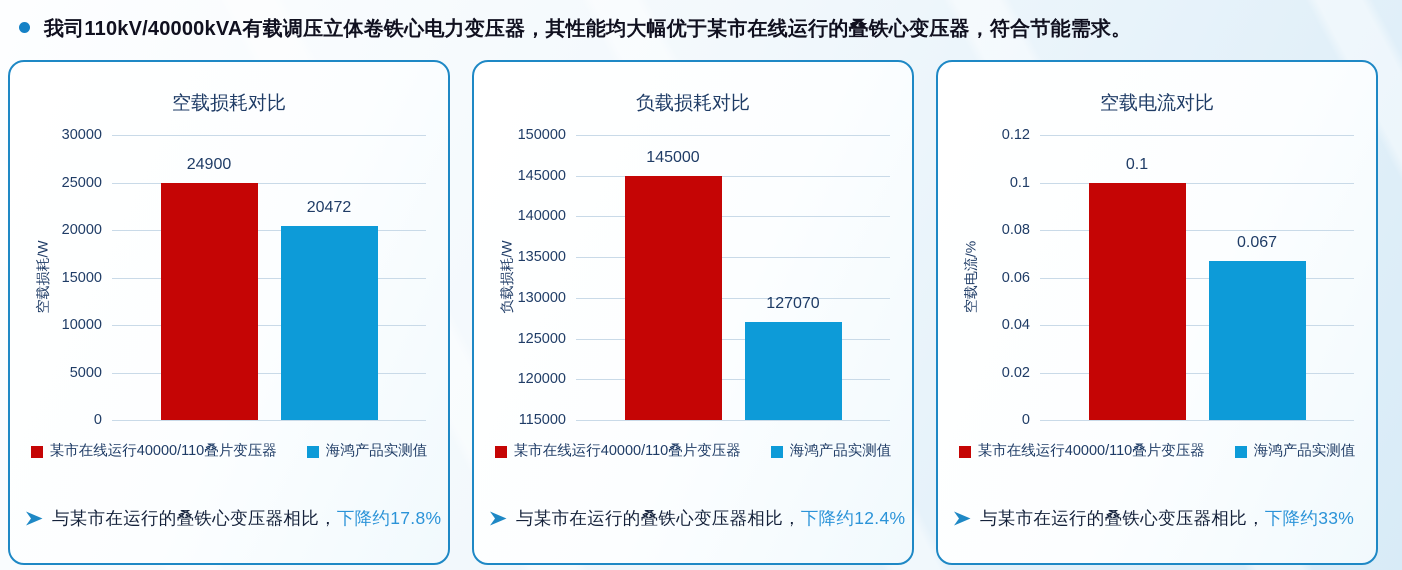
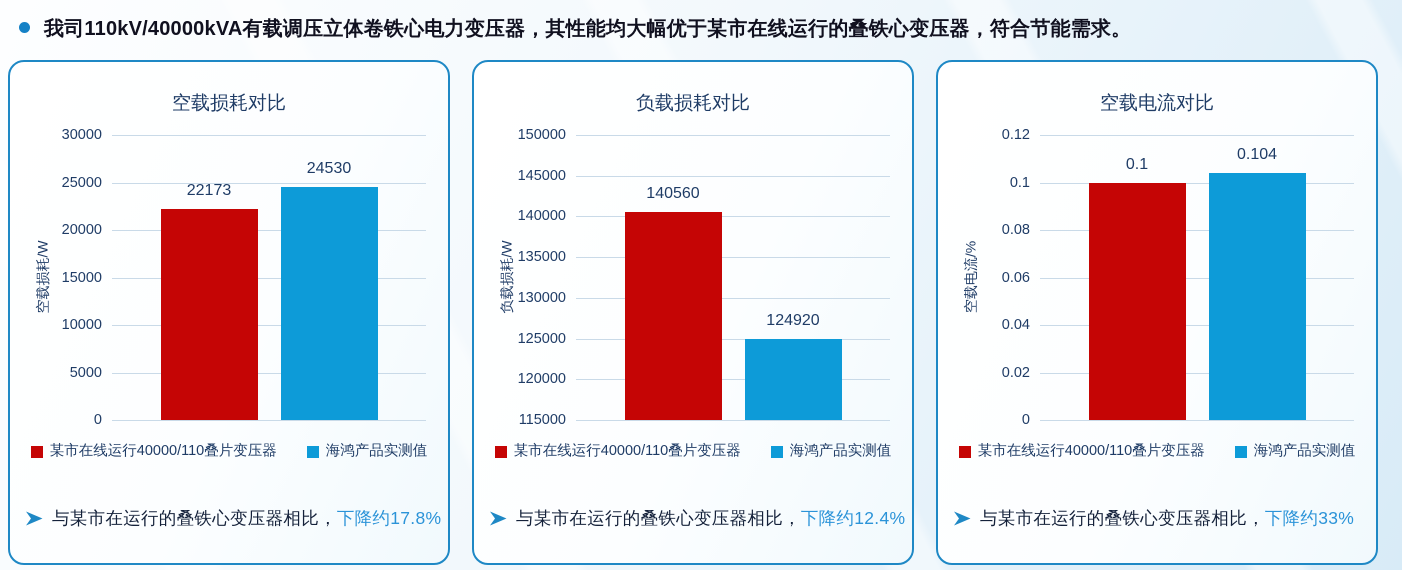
空载损耗对比/某市在线运行40000/110叠片变压器: 24900 -> 22173
空载损耗对比/海鸿产品实测值: 20472 -> 24530
负载损耗对比/某市在线运行40000/110叠片变压器: 145000 -> 140560
负载损耗对比/海鸿产品实测值: 127070 -> 124920
空载电流对比/海鸿产品实测值: 0.067 -> 0.104
